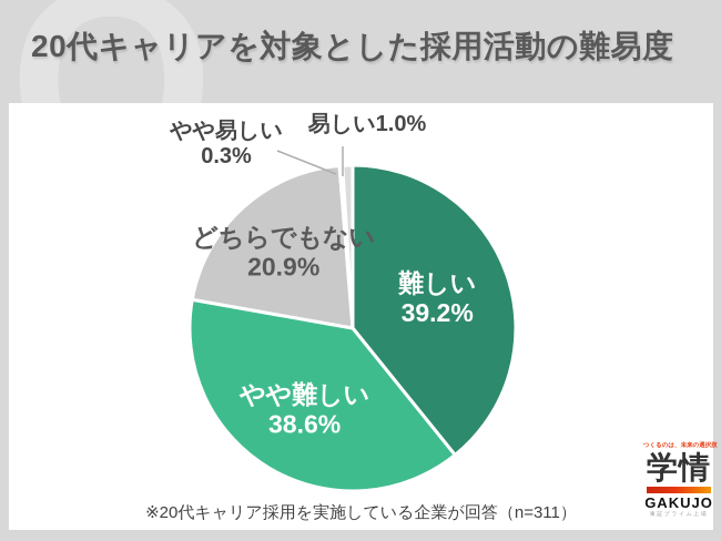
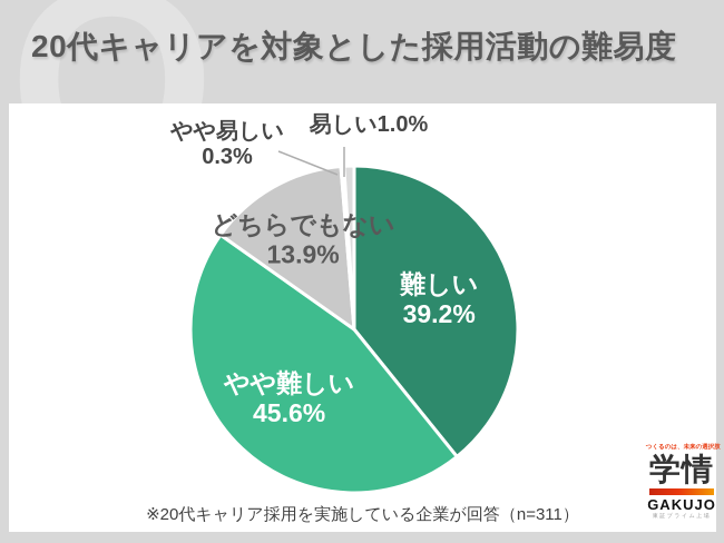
やや難しい: 38.6% -> 45.6%
どちらでもない: 20.9% -> 13.9%
